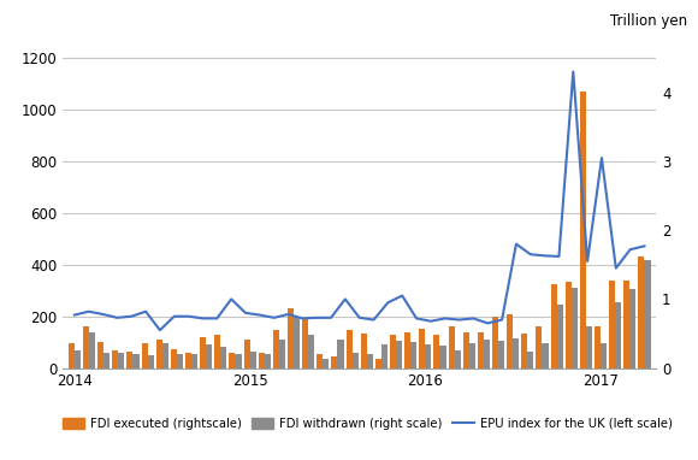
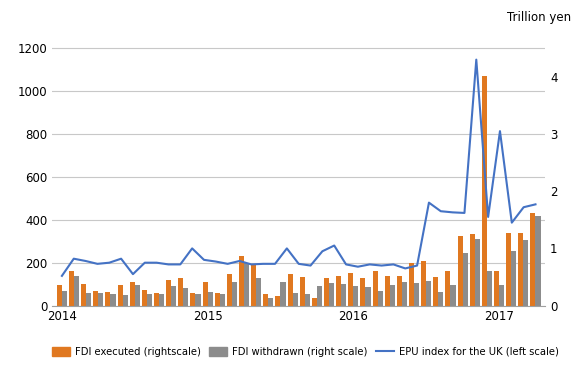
EPU index for the UK (left scale)/2014: 0.77 -> 0.52
